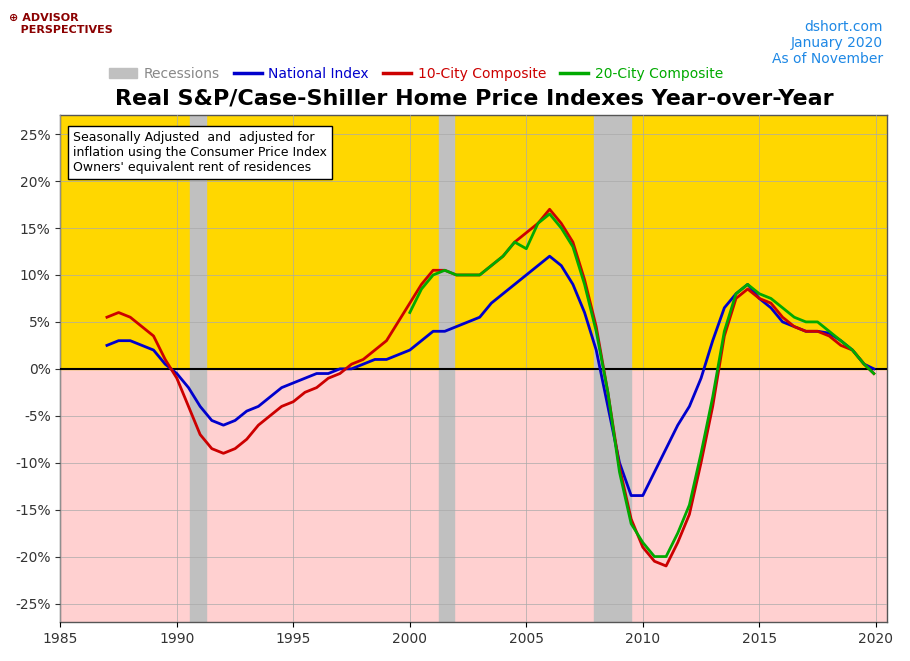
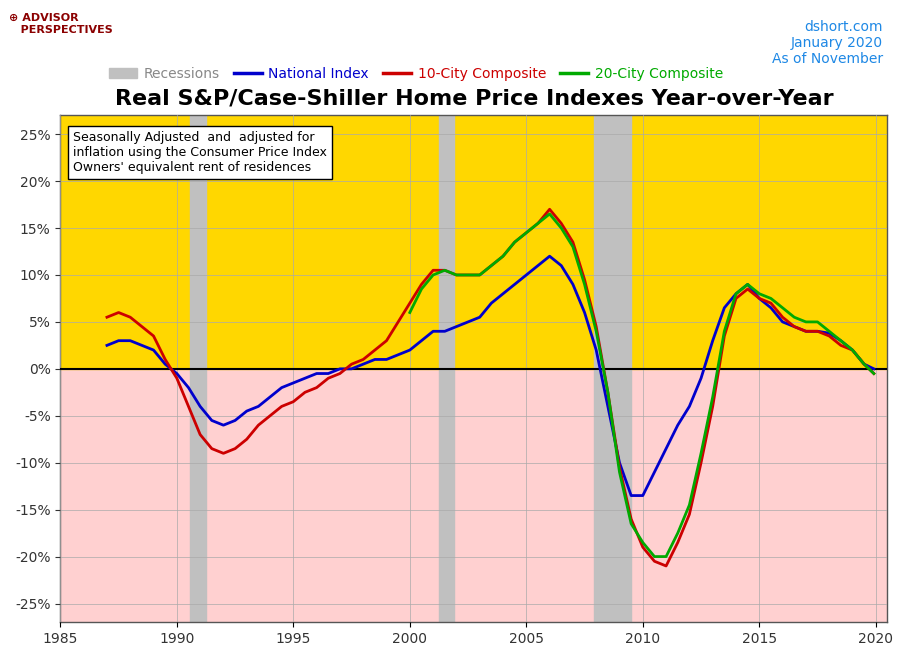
20-City Composite/2005: 12.8% -> 14.5%
